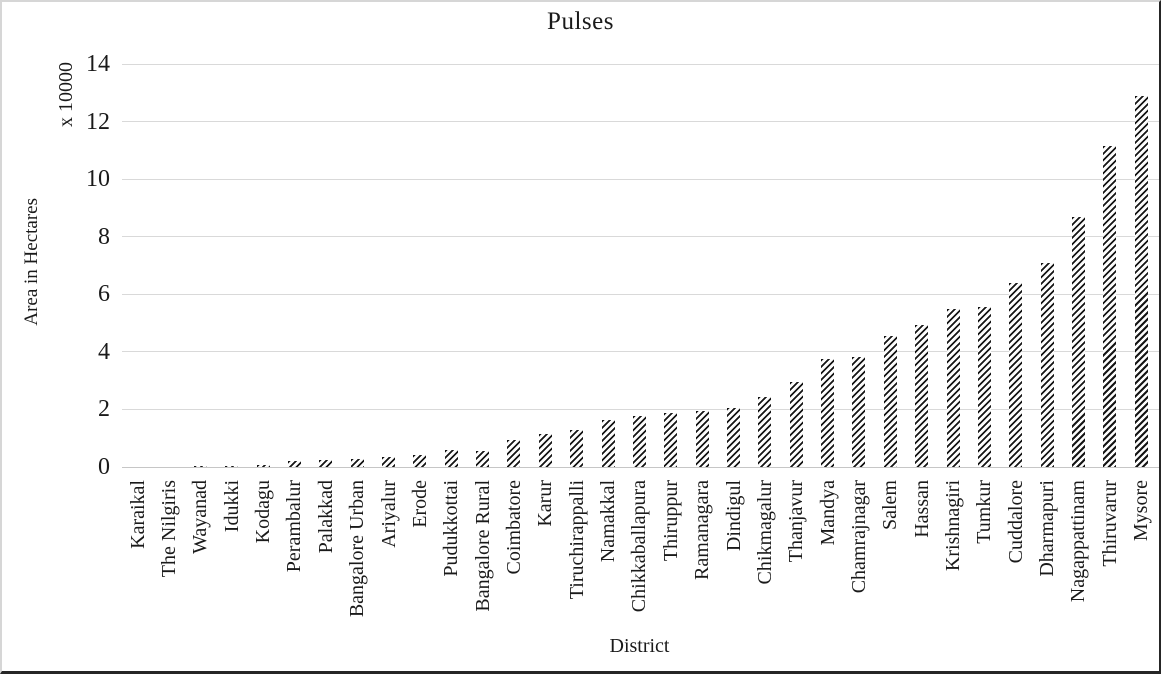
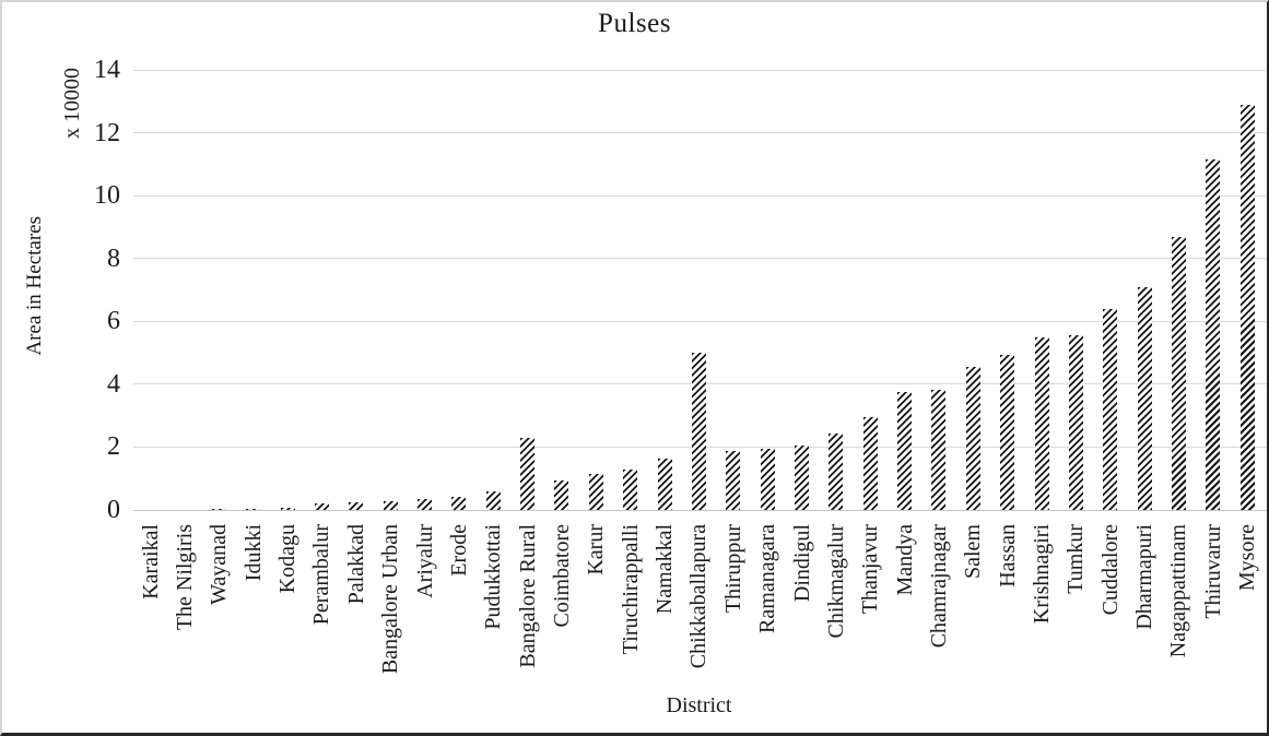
Bangalore Rural: 0.6 -> 2.3
Chikkaballapura: 1.8 -> 5.0
